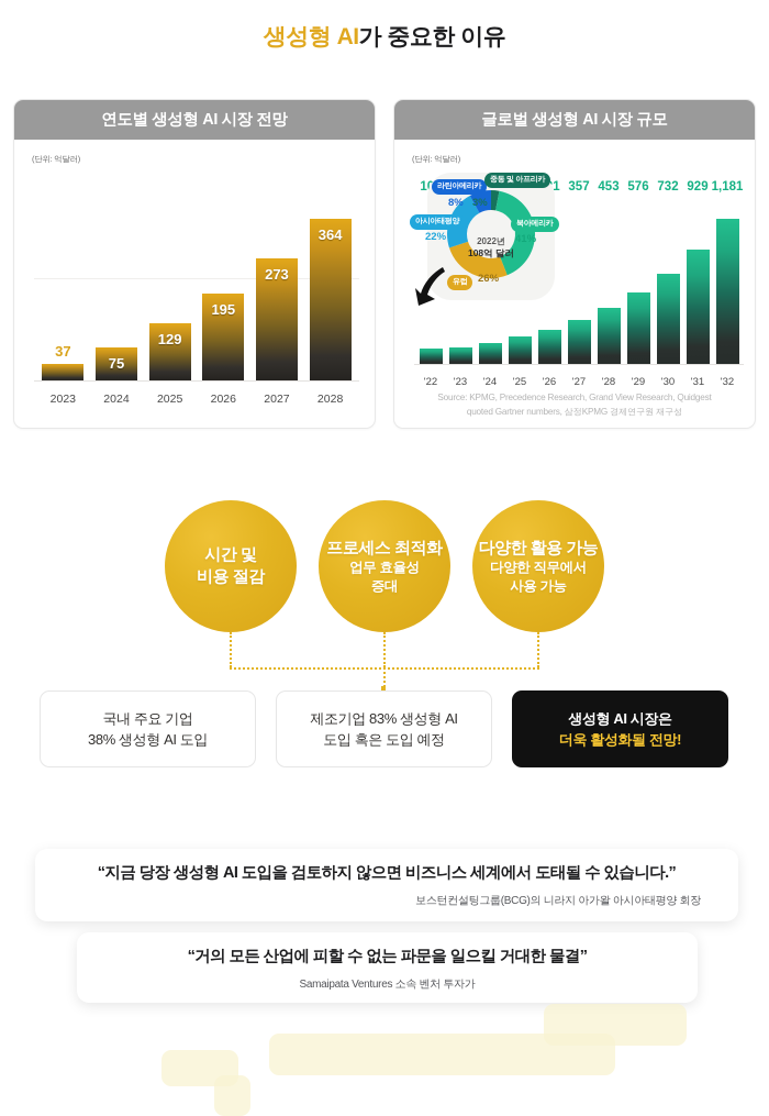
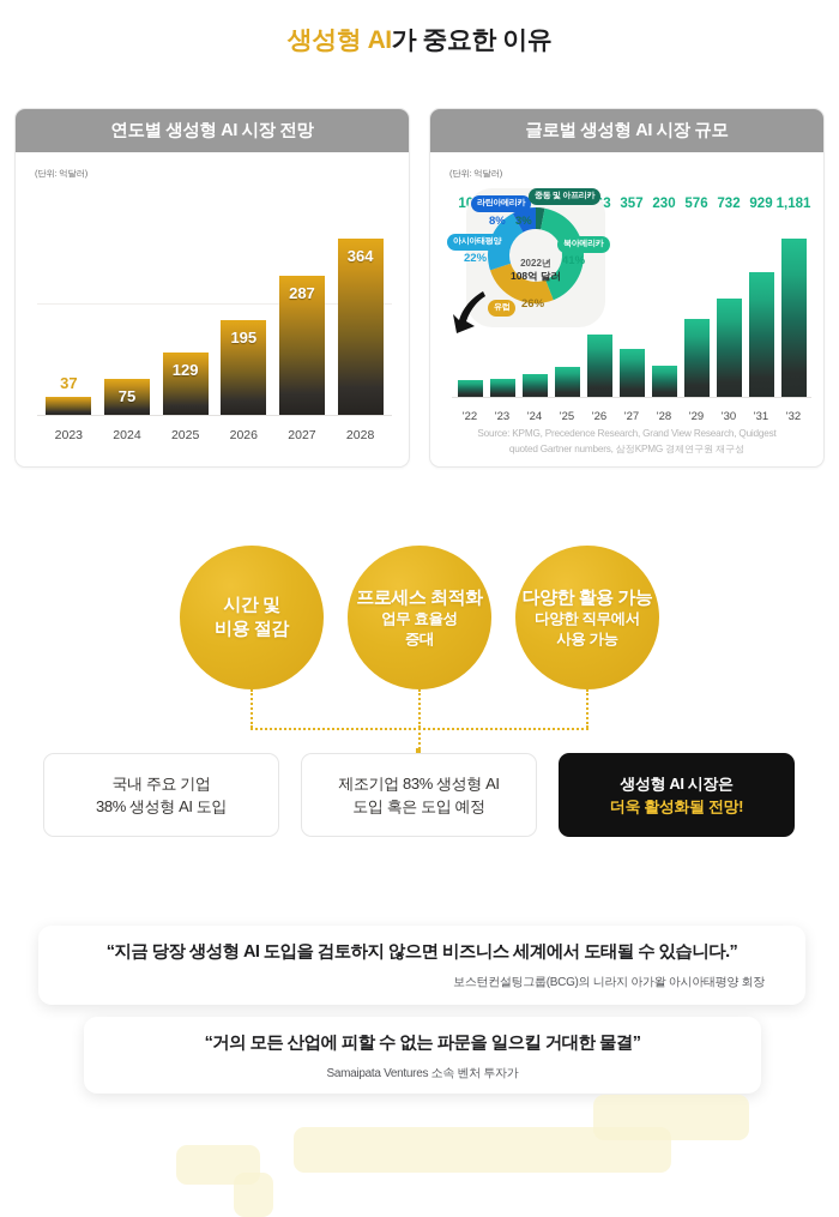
연도별 생성형 AI 시장 전망/2027: 273 -> 287
글로벌 생성형 AI 시장 규모/'26: 281 -> 463
글로벌 생성형 AI 시장 규모/'28: 453 -> 230
